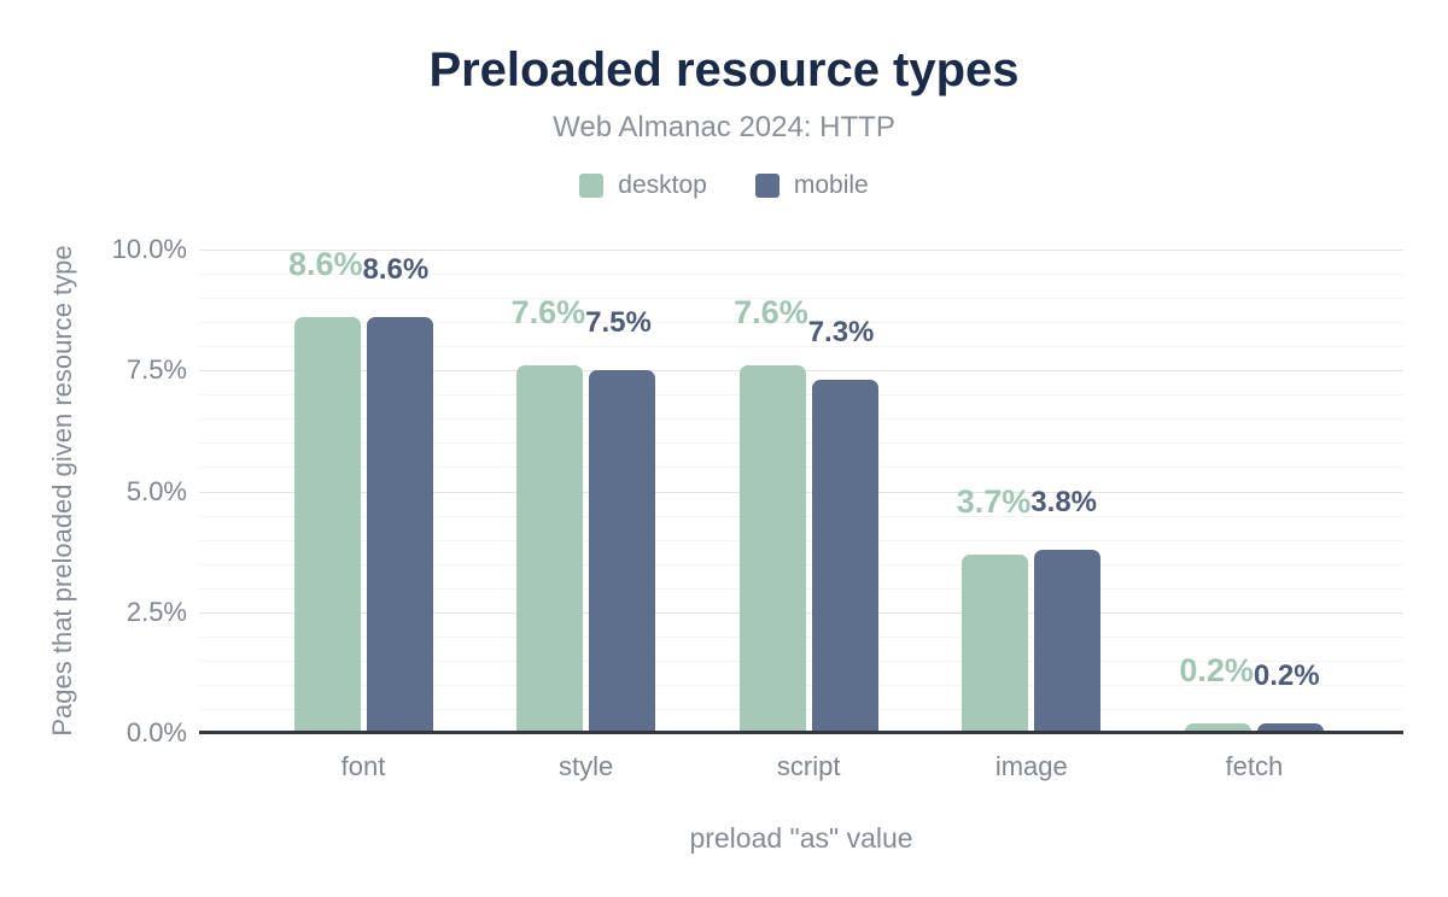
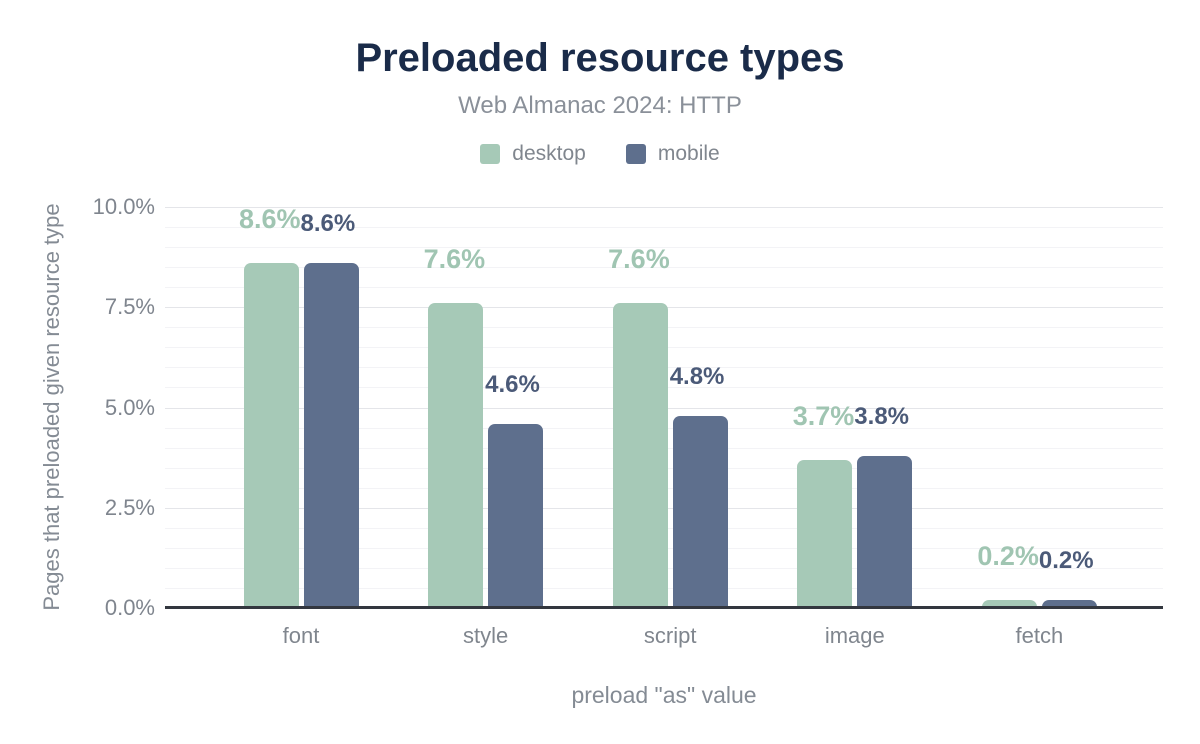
mobile/style: 7.5% -> 4.6%
mobile/script: 7.3% -> 4.8%
